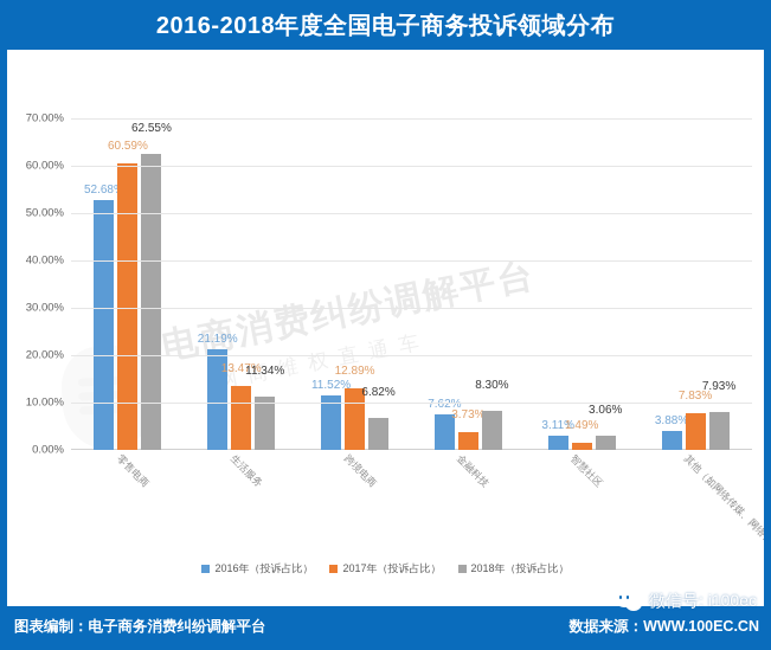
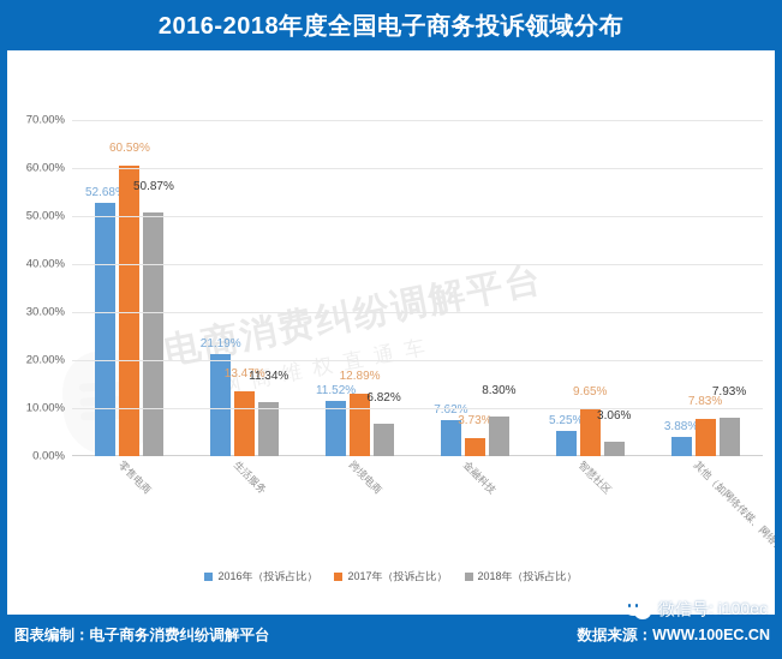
2018年（投诉占比）/零售电商: 62.55% -> 50.87%
2016年（投诉占比）/智慧社区: 3.11% -> 5.25%
2017年（投诉占比）/智慧社区: 1.49% -> 9.65%
